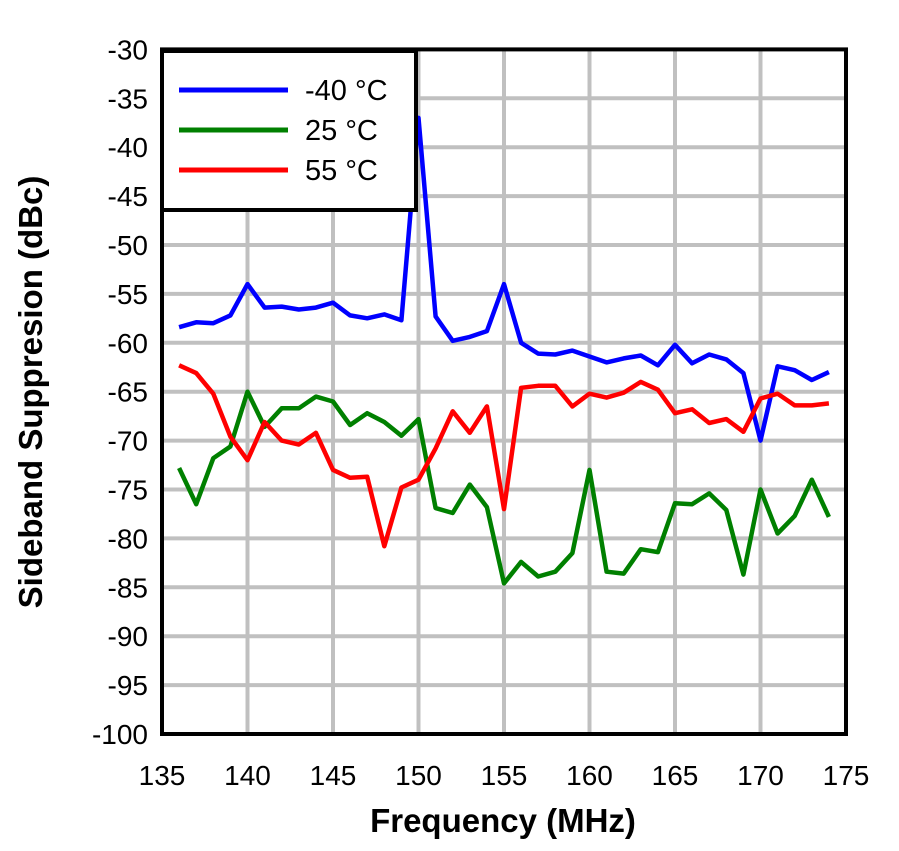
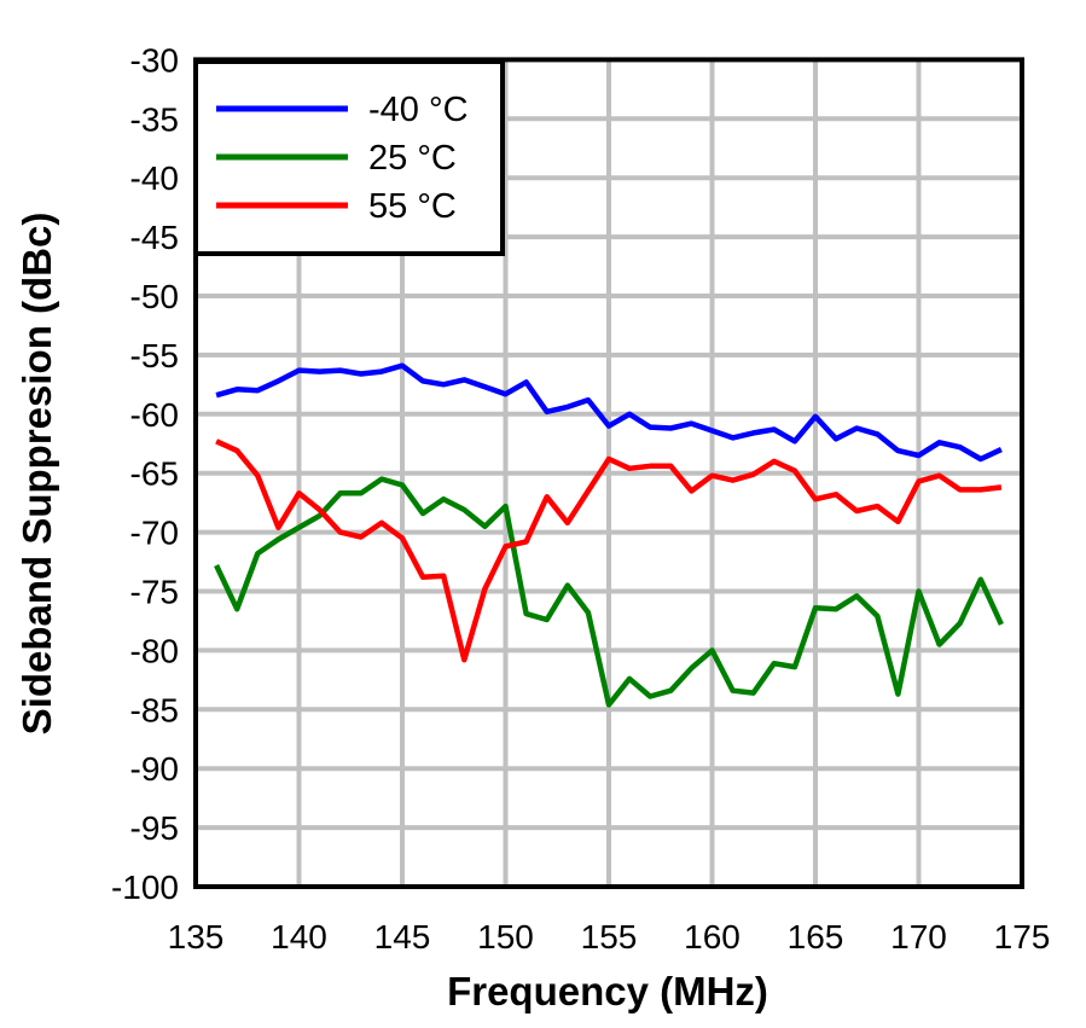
-40 °C/140: -54 -> -56
25 °C/140: -65 -> -70
55 °C/140: -72 -> -67
55 °C/145: -73 -> -70
-40 °C/150: -37 -> -58
55 °C/150: -74 -> -71
-40 °C/155: -54 -> -61
55 °C/155: -77 -> -64
25 °C/160: -73 -> -80
-40 °C/170: -70 -> -64
